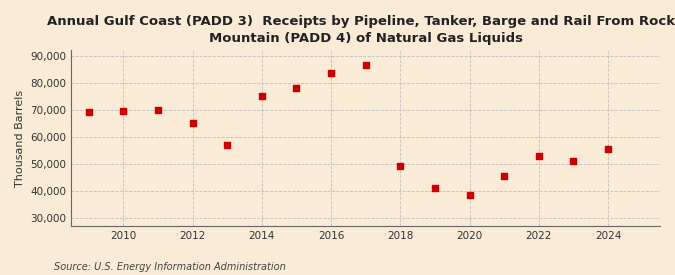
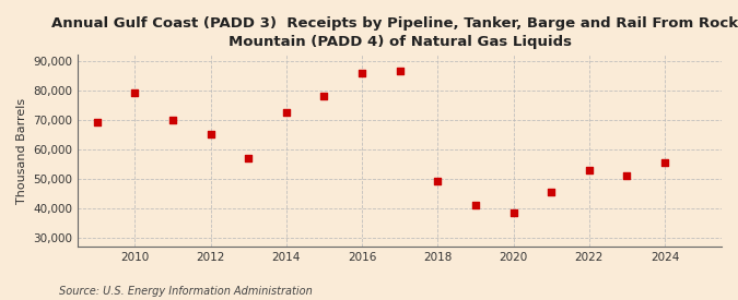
2010: 69,500 -> 79,000
2014: 75,000 -> 72,500
2016: 83,500 -> 86,000
